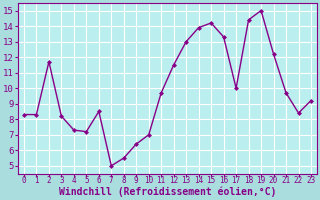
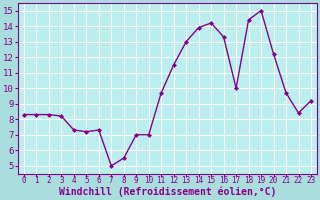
2: 11.7 -> 8.3
6: 8.5 -> 7.3
9: 6.4 -> 7.0
